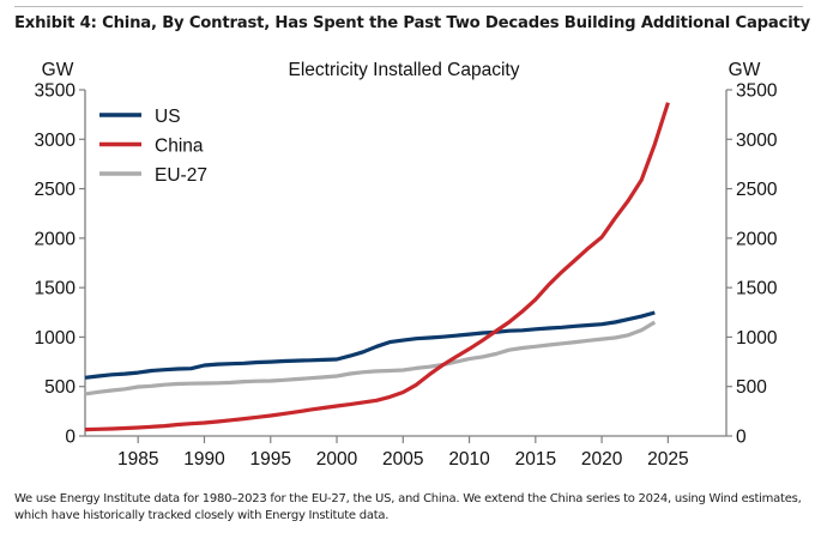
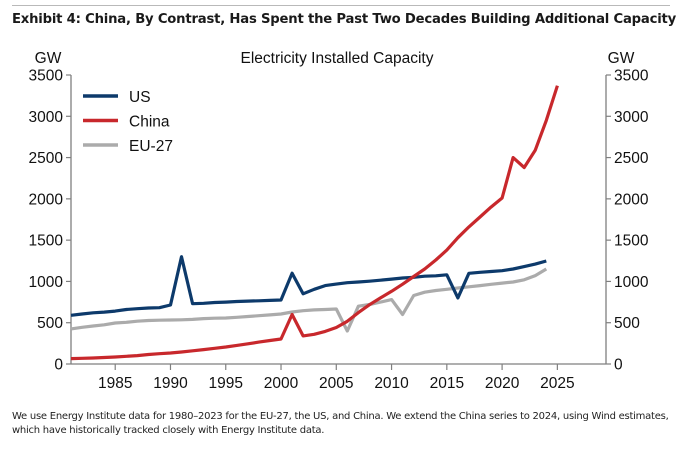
US/1990: 700 -> 1300
US/2000: 800 -> 1100
China/2000: 300 -> 600
EU-27/2005: 700 -> 400
EU-27/2010: 800 -> 600
US/2015: 1100 -> 800
China/2020: 2200 -> 2500
